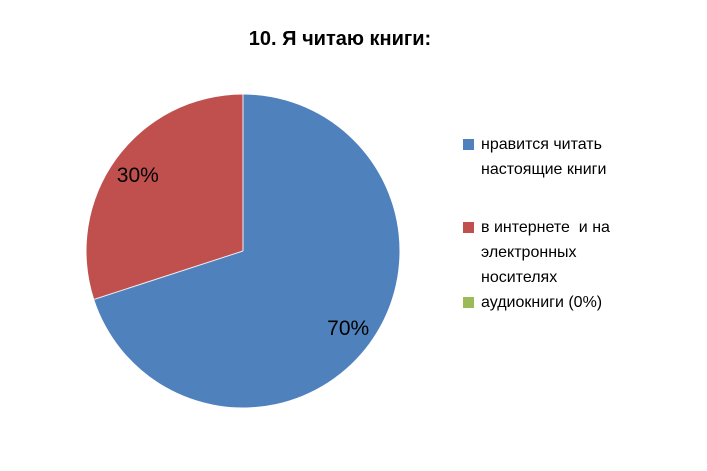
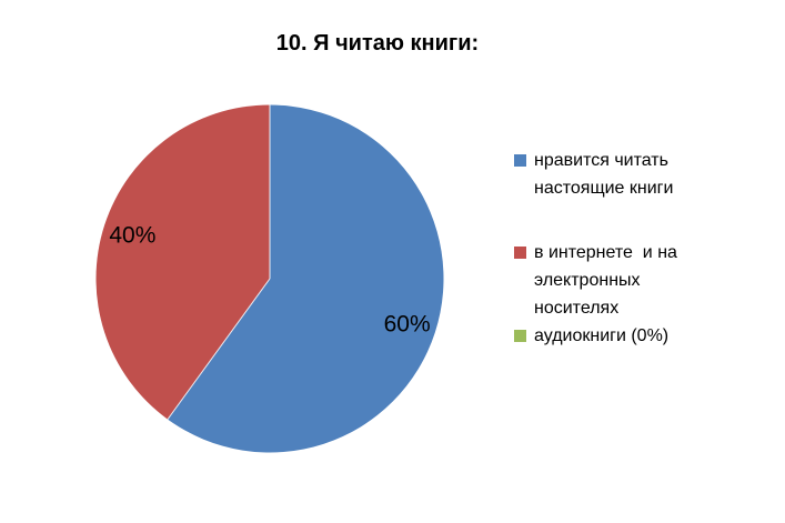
нравится читать настоящие книги: 70% -> 60%
в интернете и на электронных носителях: 30% -> 40%
